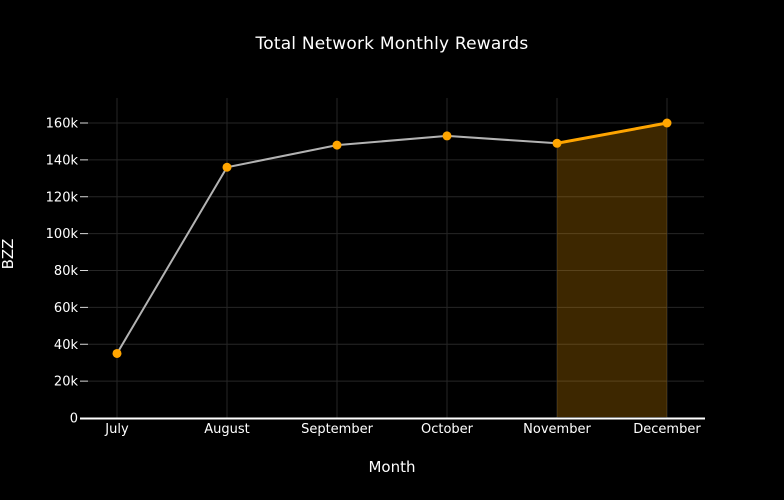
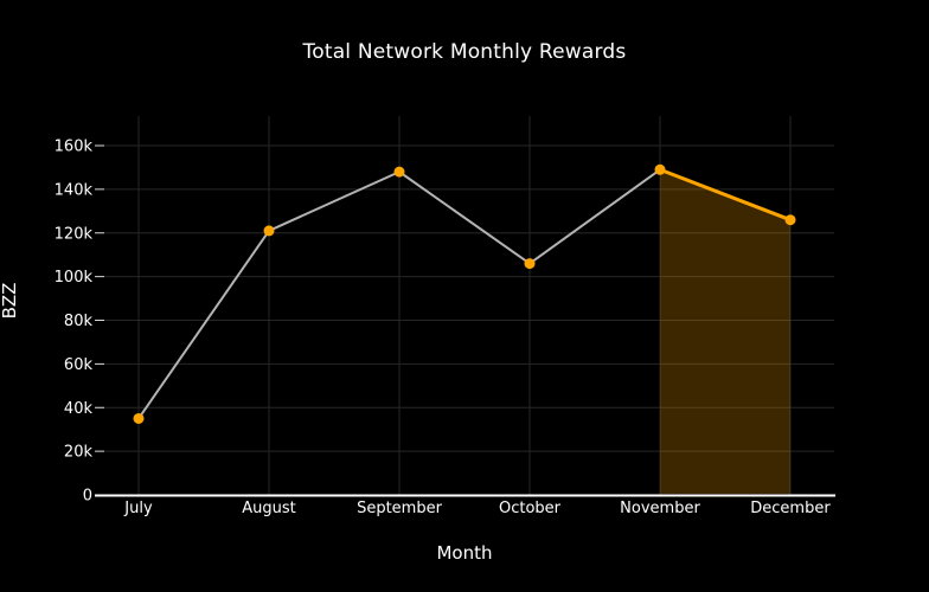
August: 136k -> 121k
October: 153k -> 106k
December: 160k -> 126k
